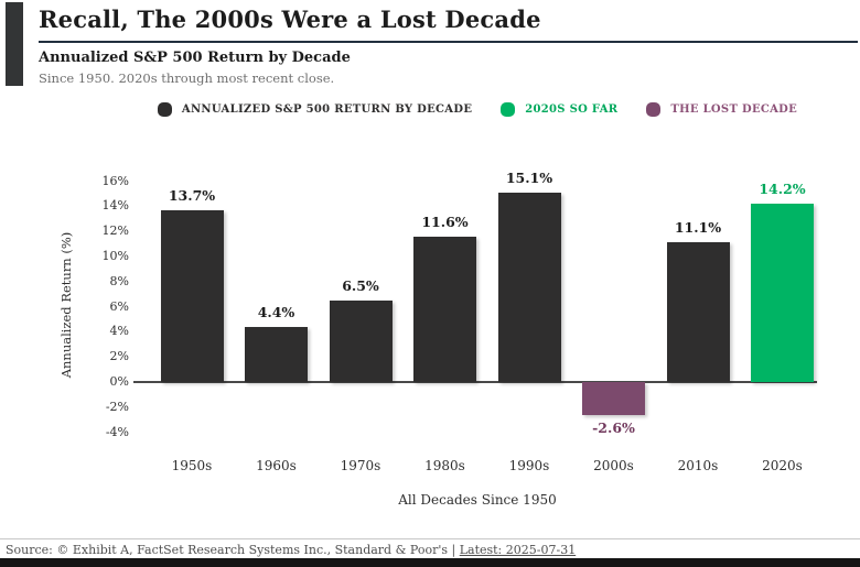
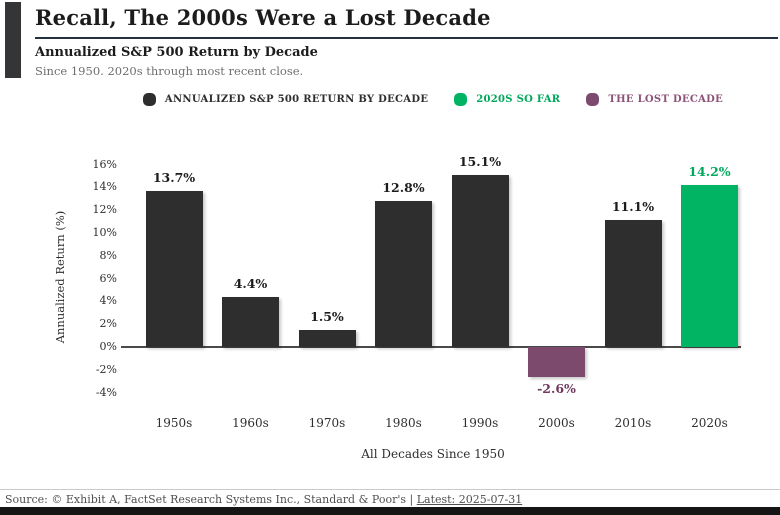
1970s: 6.5% -> 1.5%
1980s: 11.6% -> 12.8%
